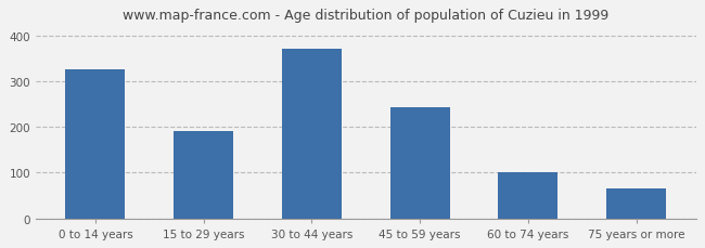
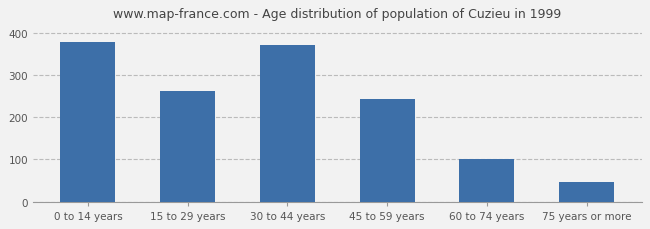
0 to 14 years: 325 -> 378
15 to 29 years: 190 -> 262
75 years or more: 65 -> 47
